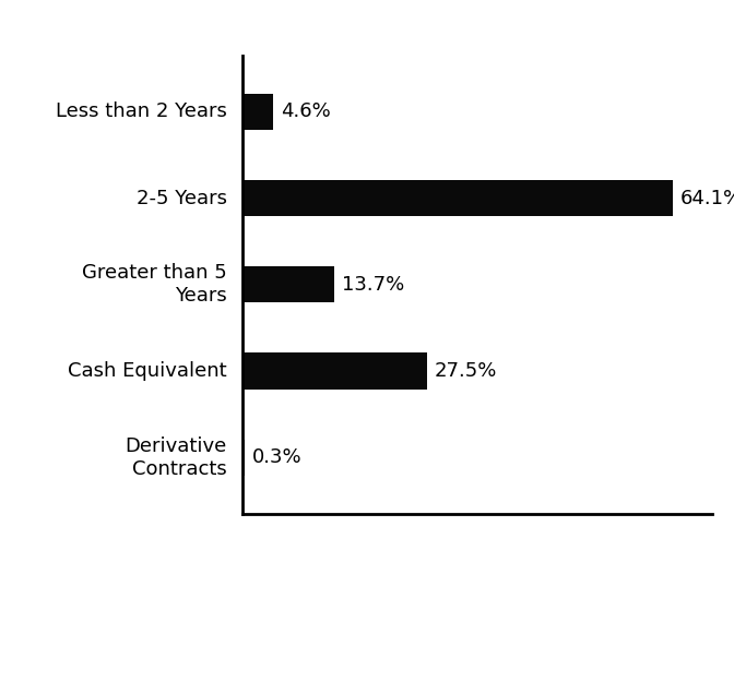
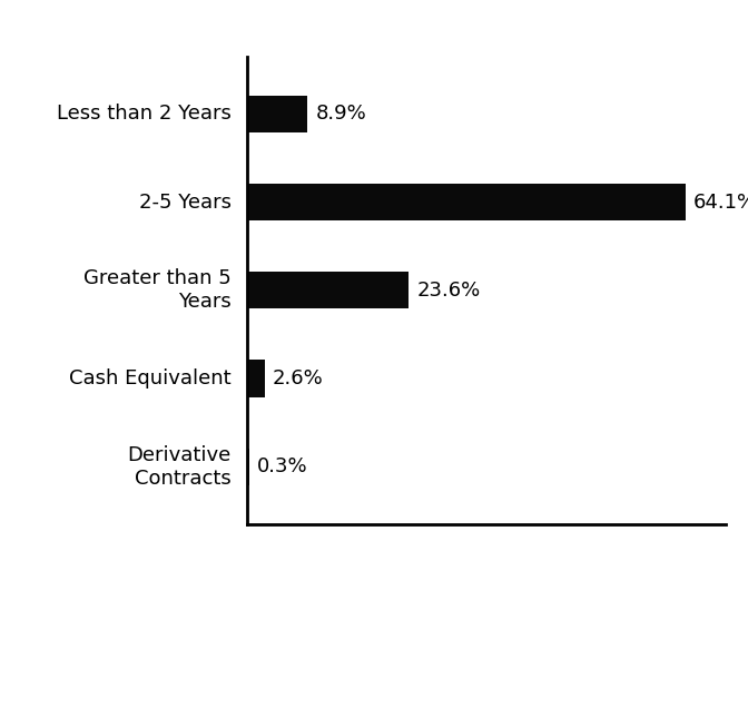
Less than 2 Years: 4.6% -> 8.9%
Greater than 5 Years: 13.7% -> 23.6%
Cash Equivalent: 27.5% -> 2.6%
